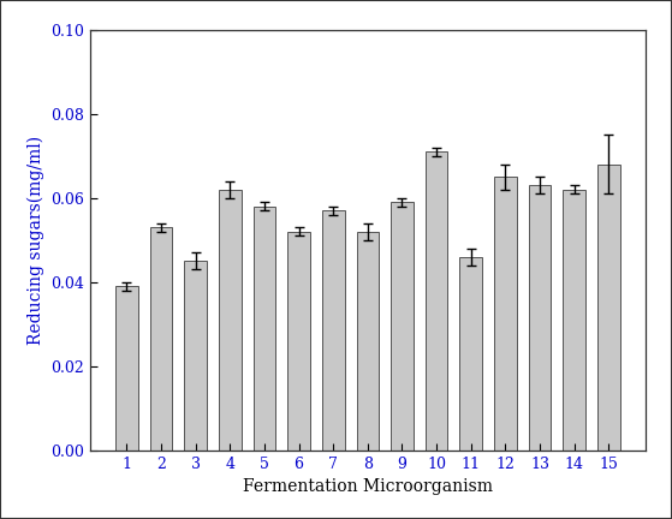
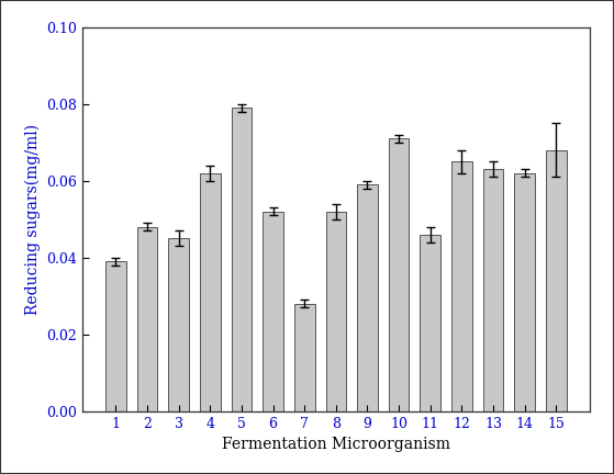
2: 0.053 -> 0.048
5: 0.058 -> 0.079
7: 0.057 -> 0.028
